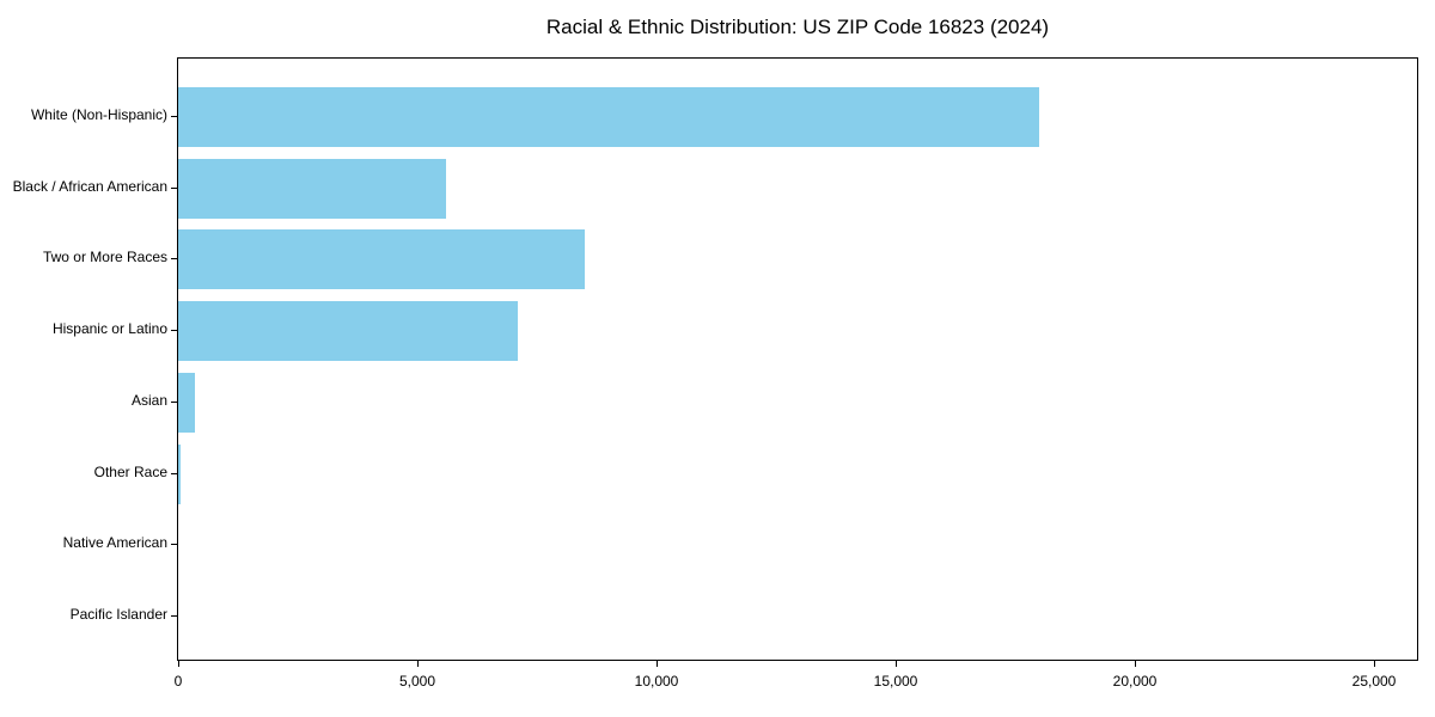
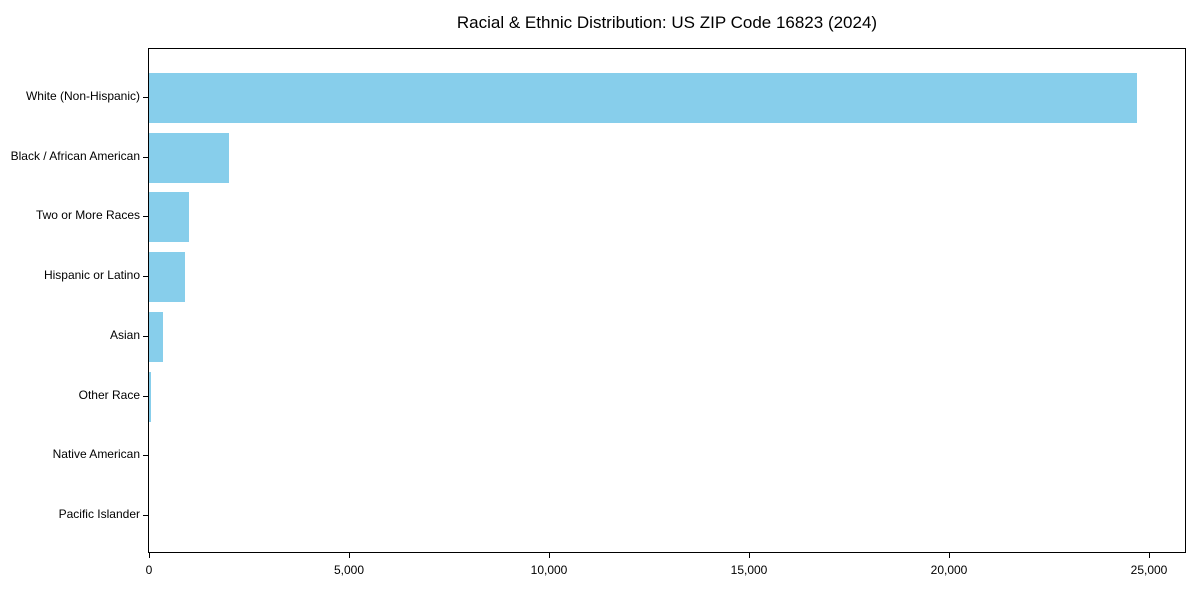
White (Non-Hispanic): 18000 -> 24700
Black / African American: 5600 -> 2000
Two or More Races: 8500 -> 1000
Hispanic or Latino: 7100 -> 900
